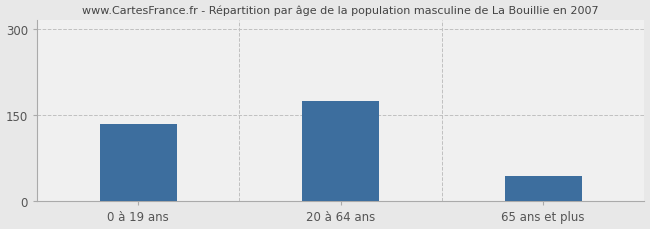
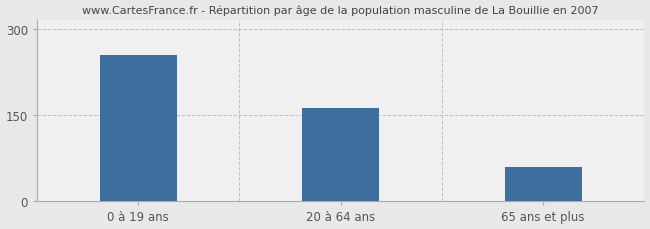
0 à 19 ans: 135 -> 254
20 à 64 ans: 175 -> 162
65 ans et plus: 45 -> 60
